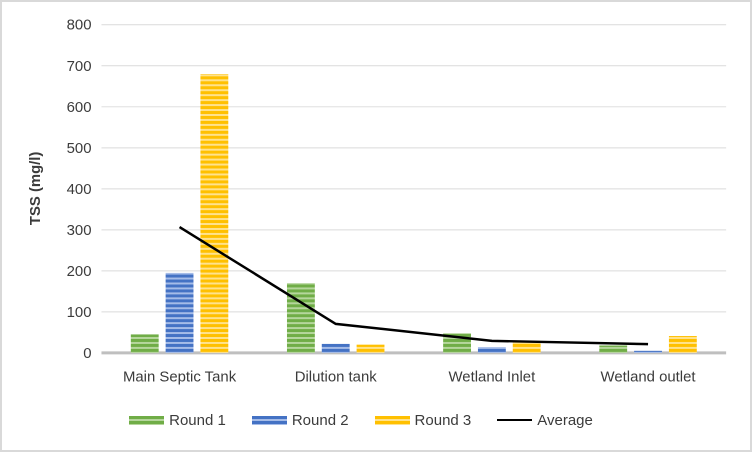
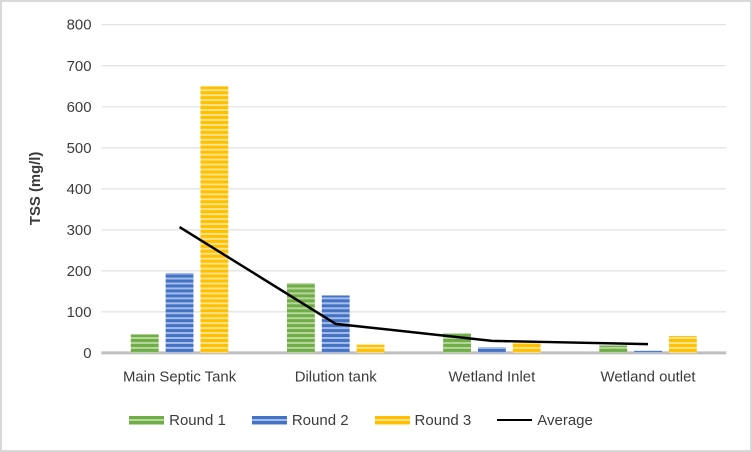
Round 3/Main Septic Tank: 680 -> 650
Round 2/Dilution tank: 20 -> 140
